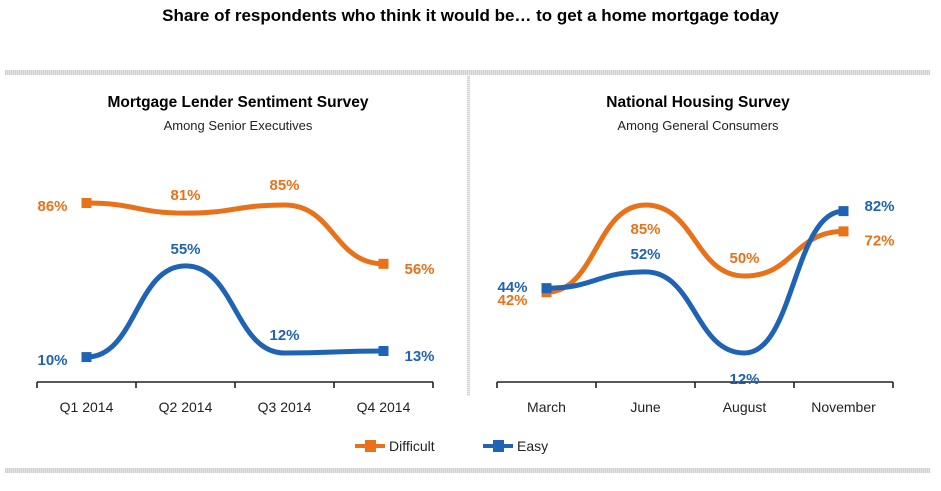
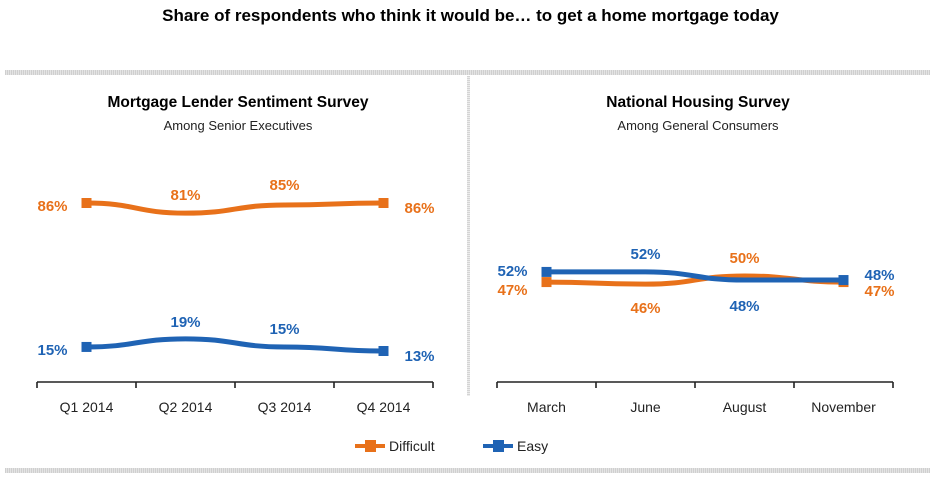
Mortgage Lender Sentiment Survey/Easy/Q1 2014: 10% -> 15%
Mortgage Lender Sentiment Survey/Easy/Q2 2014: 55% -> 19%
Mortgage Lender Sentiment Survey/Easy/Q3 2014: 12% -> 15%
Mortgage Lender Sentiment Survey/Difficult/Q4 2014: 56% -> 86%
National Housing Survey/Difficult/March: 42% -> 47%
National Housing Survey/Easy/March: 44% -> 52%
National Housing Survey/Difficult/June: 85% -> 46%
National Housing Survey/Easy/August: 12% -> 48%
National Housing Survey/Difficult/November: 72% -> 47%
National Housing Survey/Easy/November: 82% -> 48%
